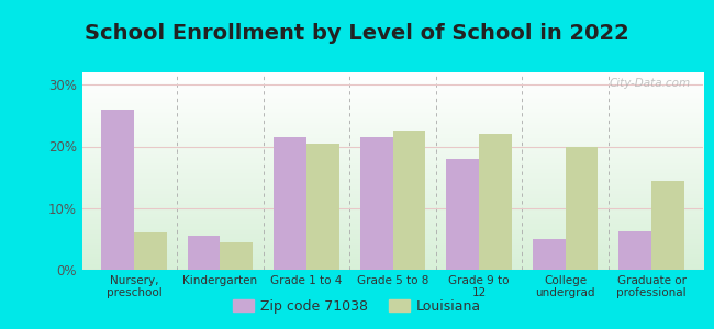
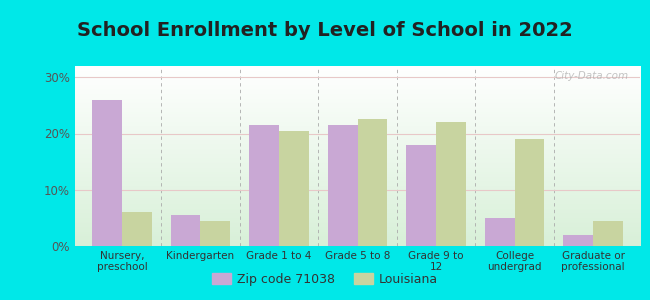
Louisiana/College undergrad: 20.0% -> 19.0%
Zip code 71038/Graduate or professional: 6.2% -> 2.0%
Louisiana/Graduate or professional: 14.4% -> 4.5%
